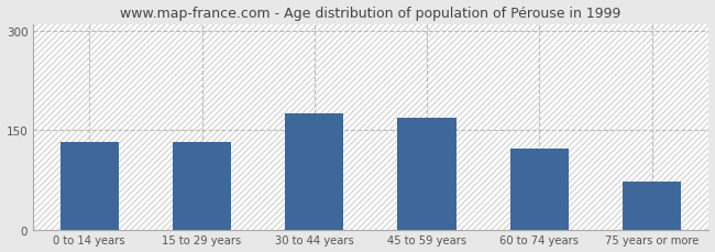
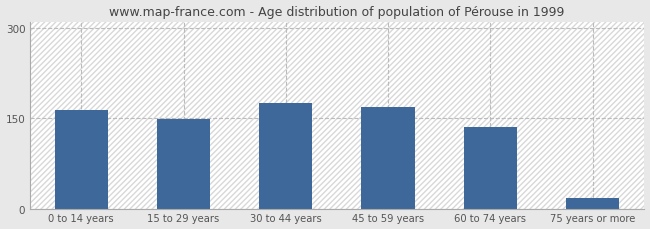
0 to 14 years: 132 -> 163
15 to 29 years: 132 -> 148
60 to 74 years: 122 -> 135
75 years or more: 72 -> 18
